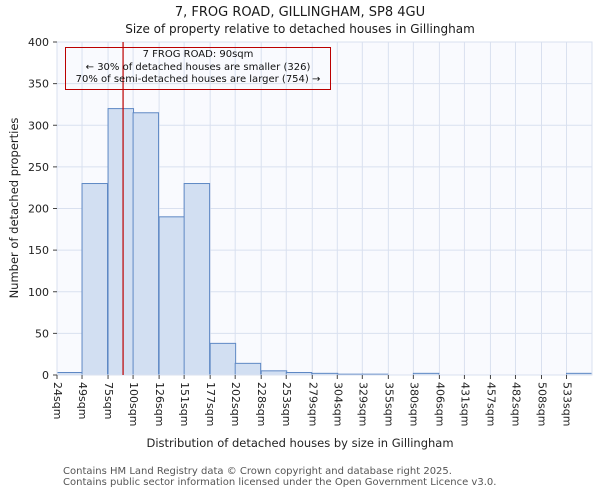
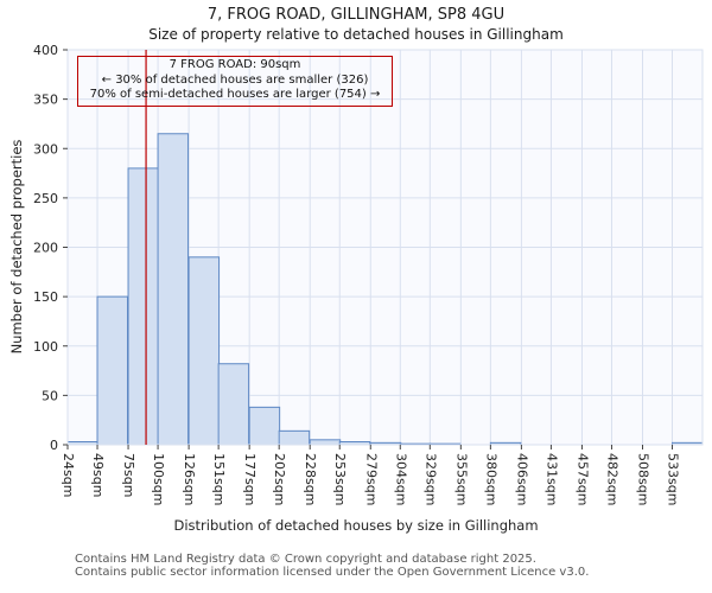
49sqm: 230 -> 150
75sqm: 320 -> 280
151sqm: 230 -> 80
